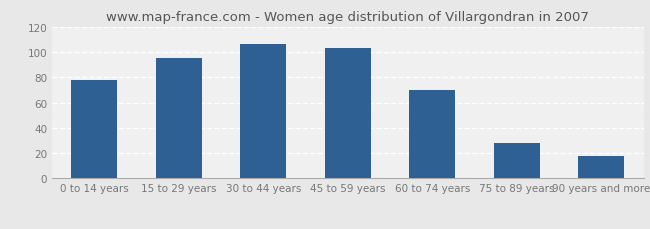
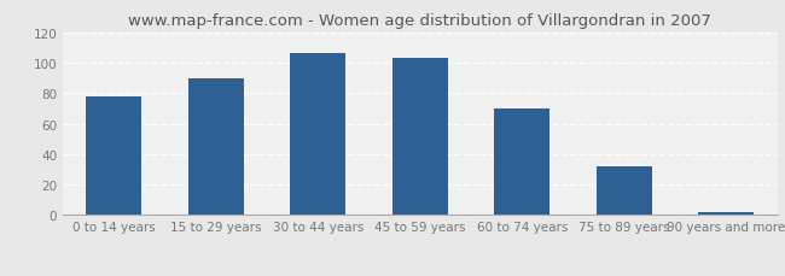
15 to 29 years: 95 -> 90
75 to 89 years: 28 -> 32
90 years and more: 18 -> 2
